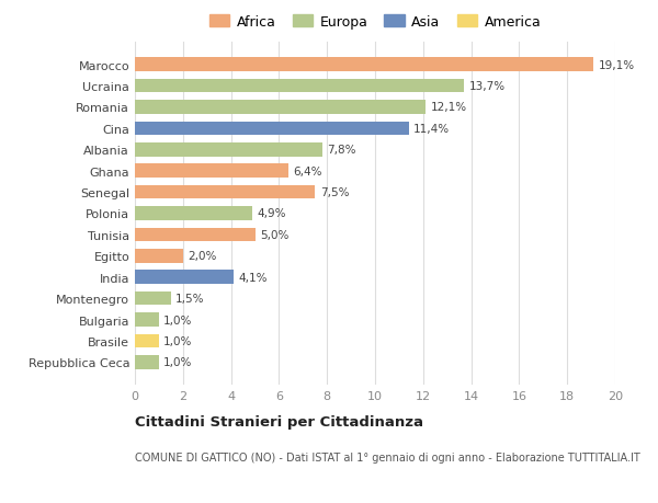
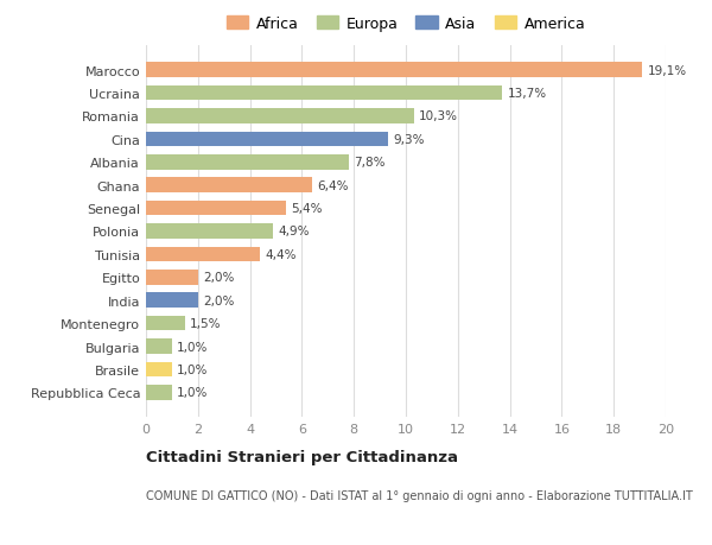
Romania: 12,1% -> 10,3%
Cina: 11,4% -> 9,3%
Senegal: 7,5% -> 5,4%
Tunisia: 5,0% -> 4,4%
India: 4,1% -> 2,0%
